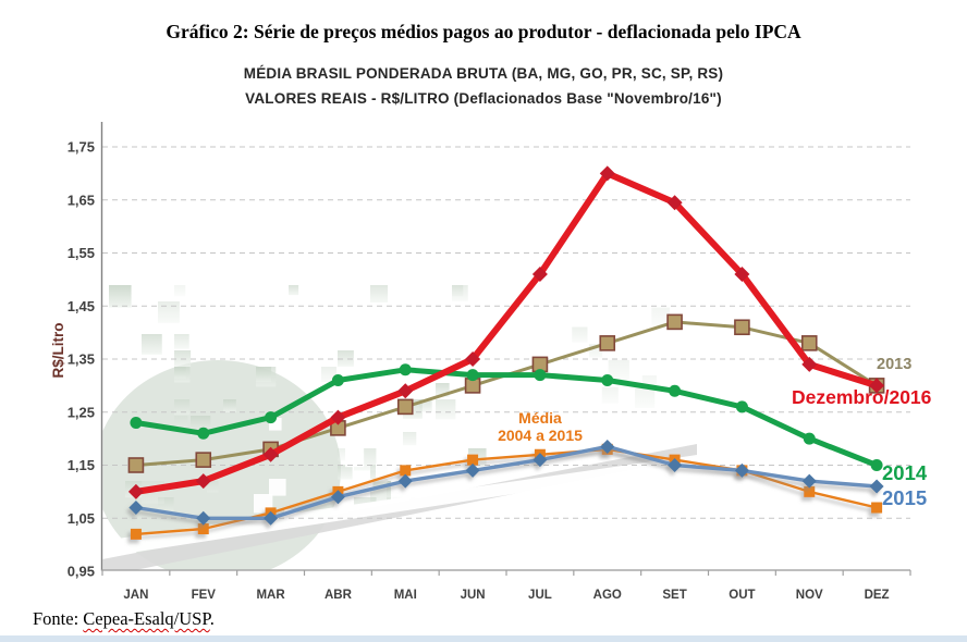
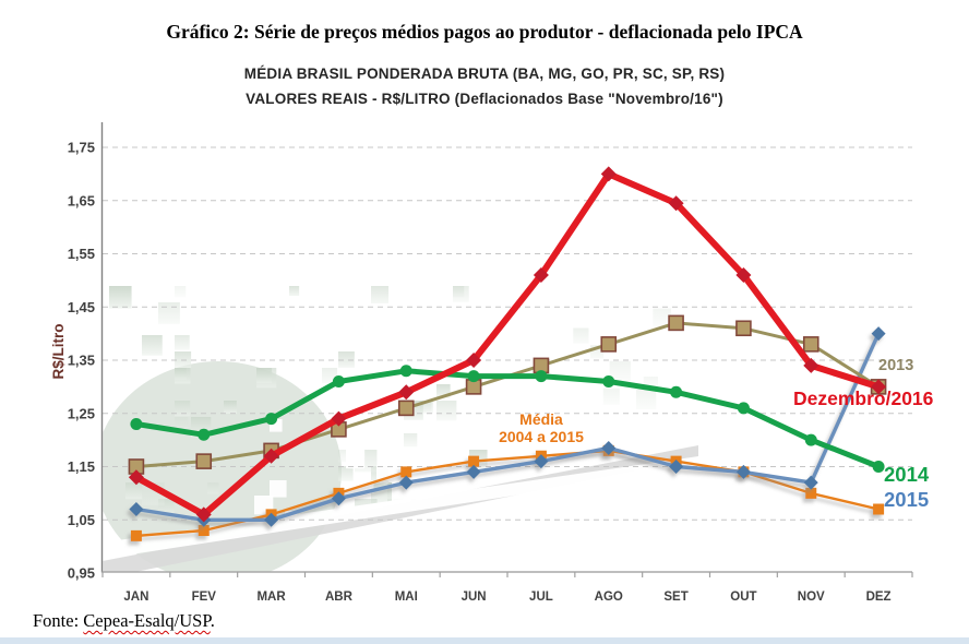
Dezembro/2016/JAN: 1,10 -> 1,13
Dezembro/2016/FEV: 1,12 -> 1,06
2015/DEZ: 1,11 -> 1,40
